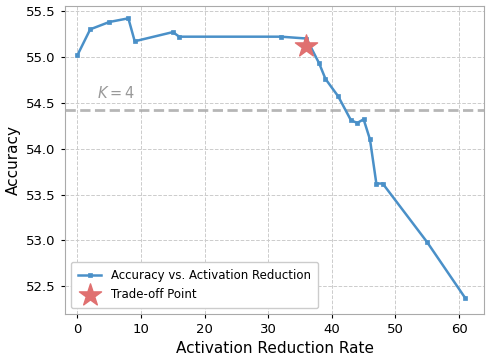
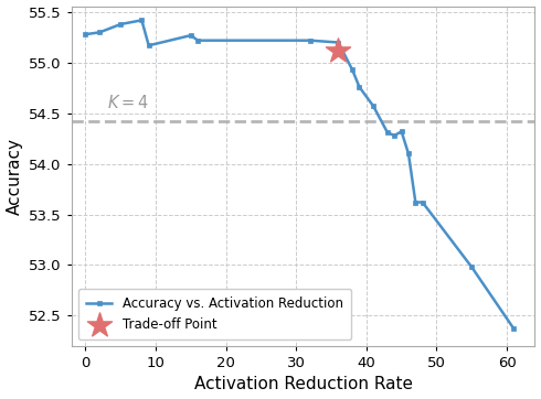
Accuracy vs. Activation Reduction/0: 55.02 -> 55.28
